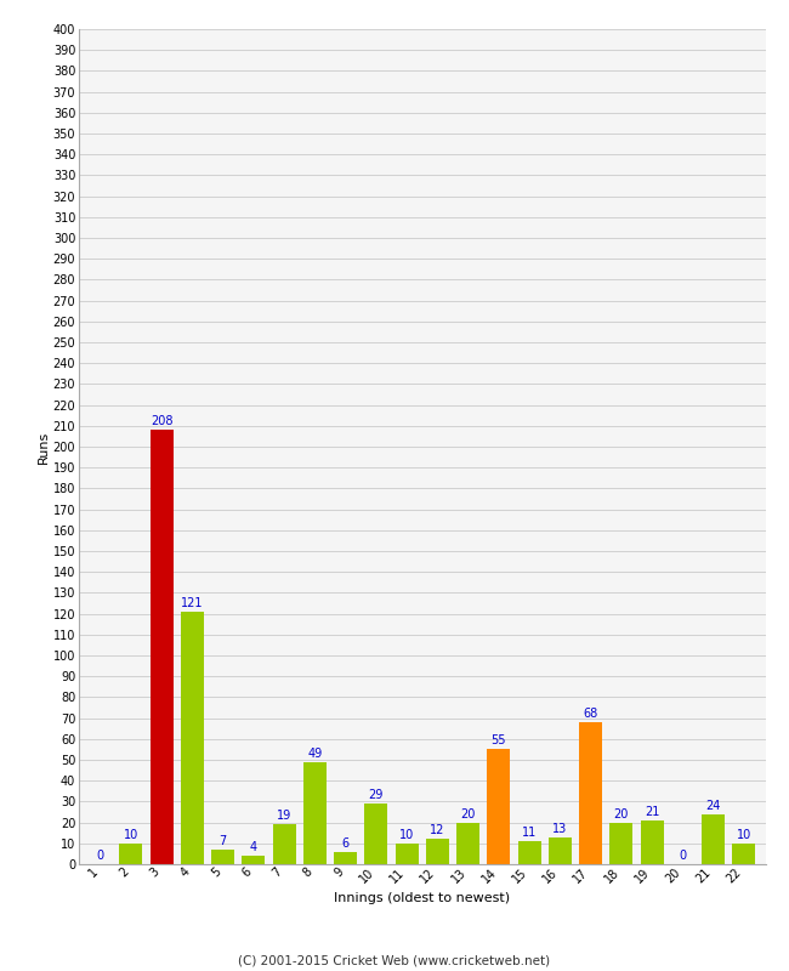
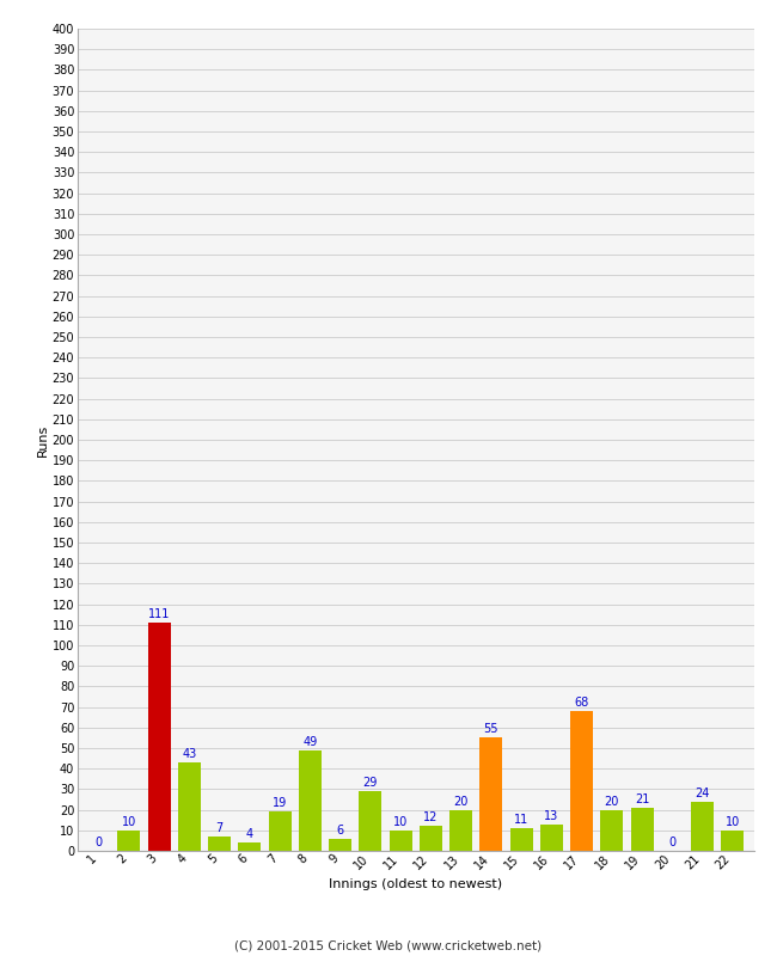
3: 208 -> 111
4: 121 -> 43
